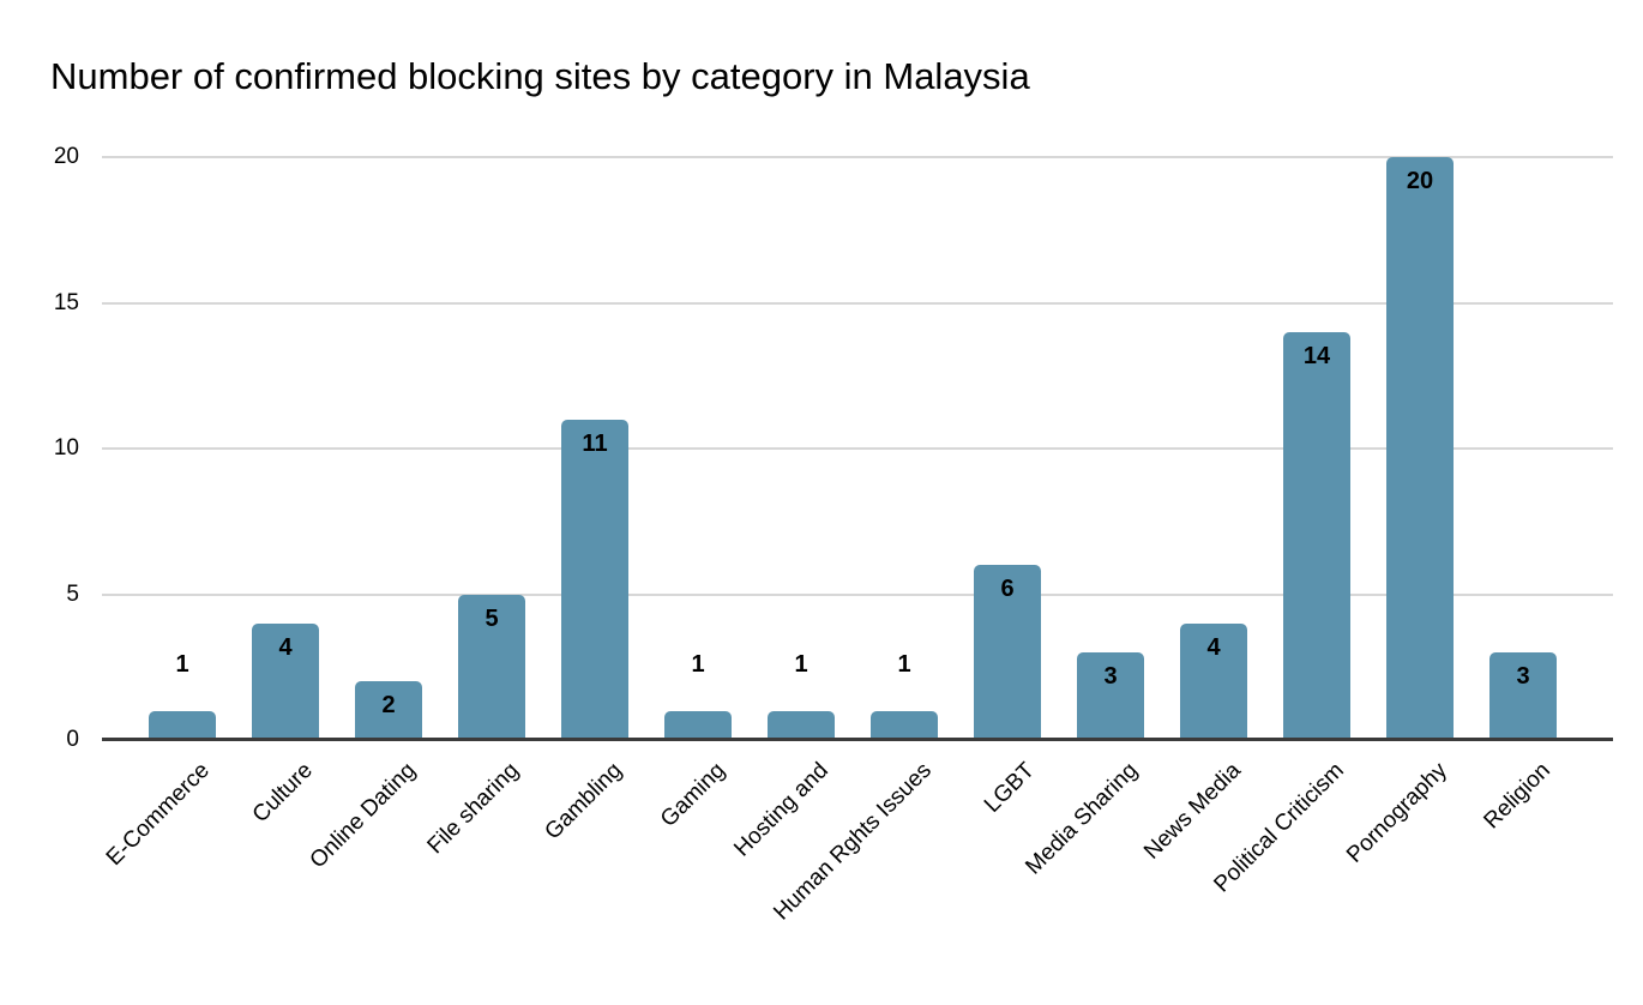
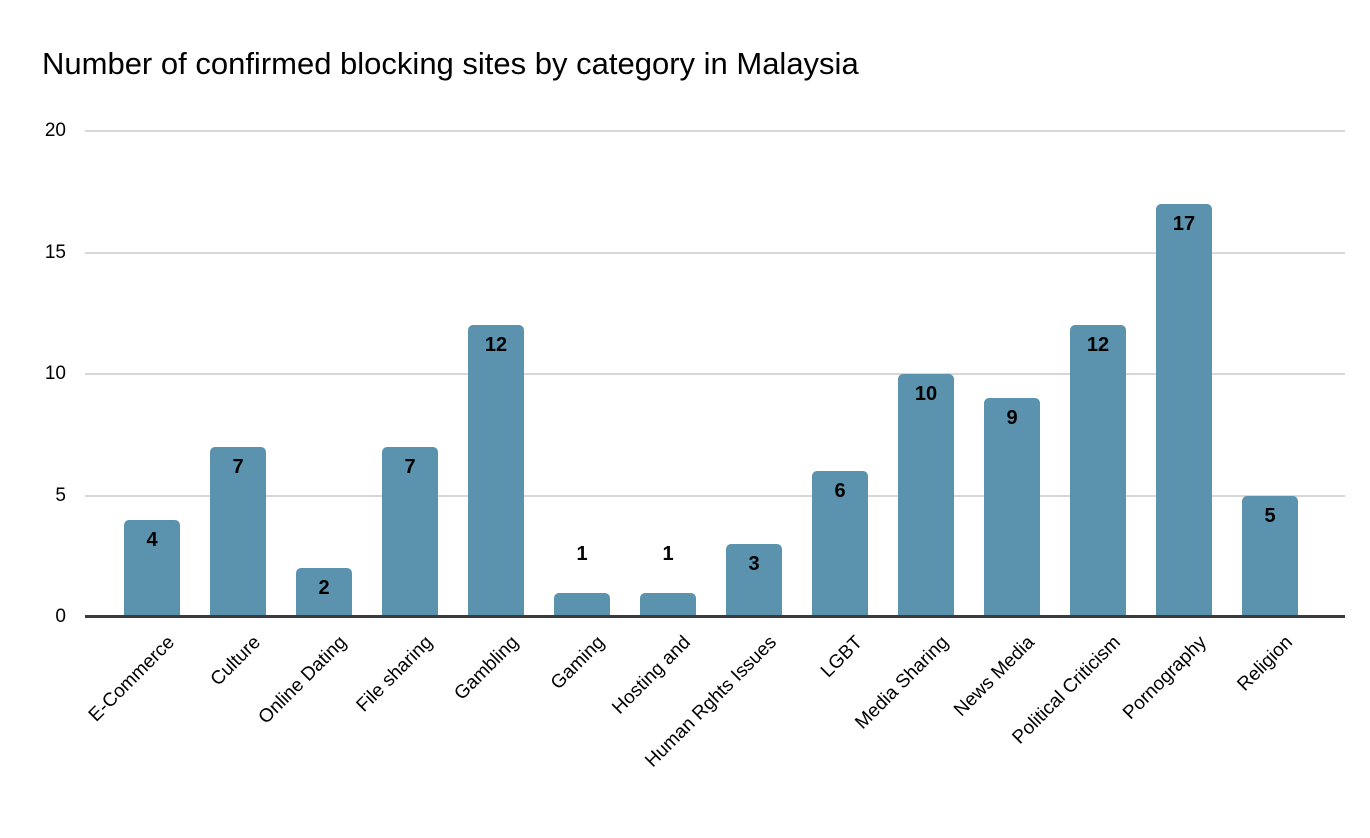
E-Commerce: 1 -> 4
Culture: 4 -> 7
File sharing: 5 -> 7
Gambling: 11 -> 12
Human Rghts Issues: 1 -> 3
Media Sharing: 3 -> 10
News Media: 4 -> 9
Political Criticism: 14 -> 12
Pornography: 20 -> 17
Religion: 3 -> 5
